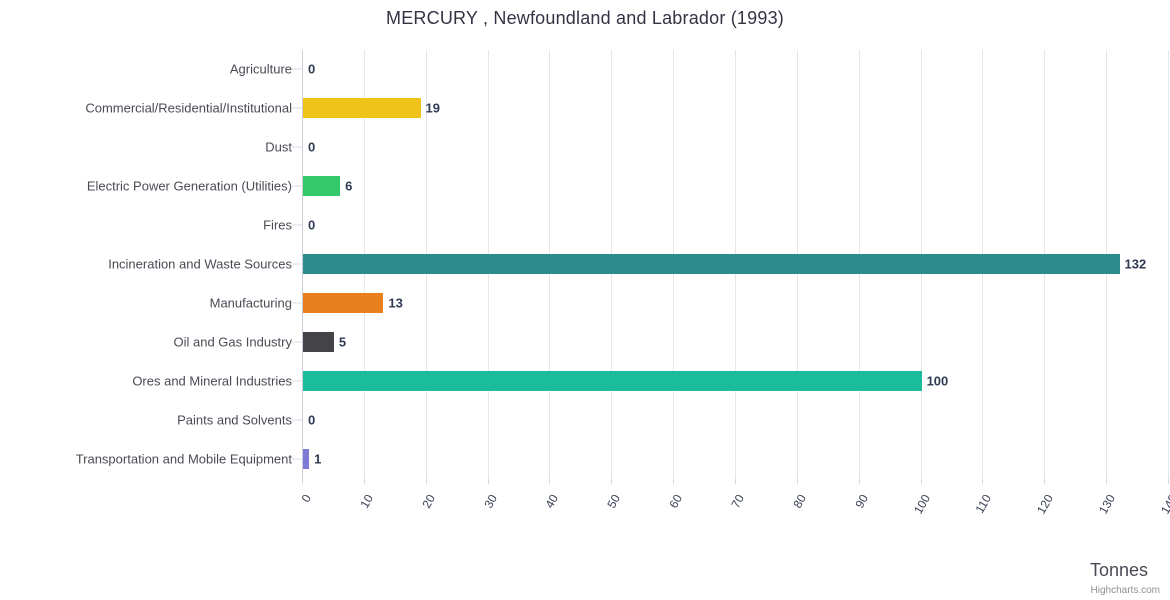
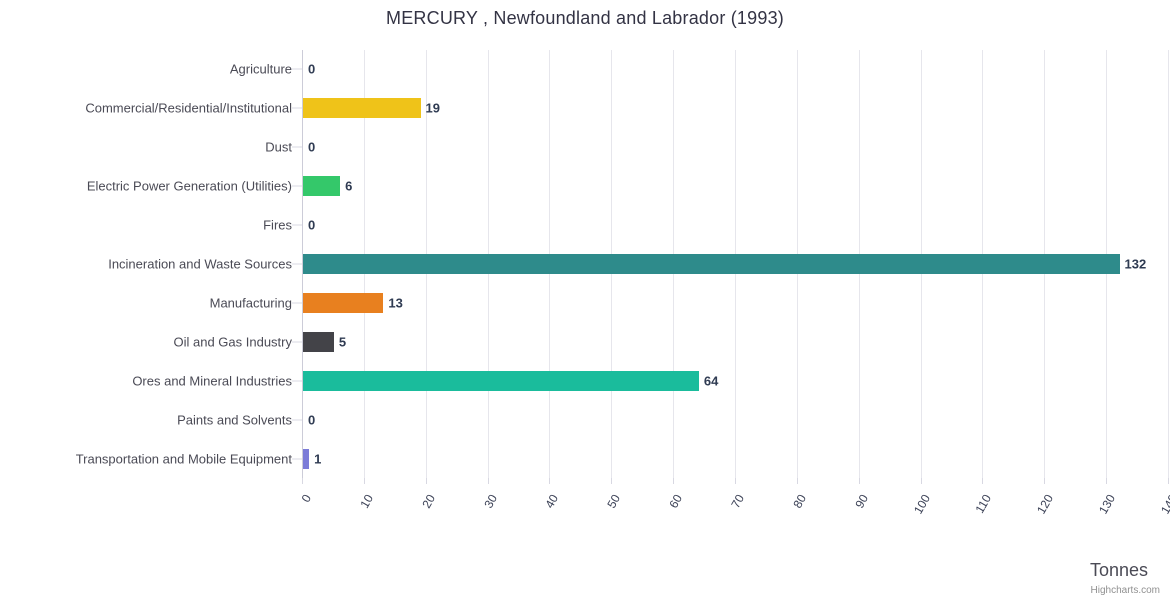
Ores and Mineral Industries: 100 -> 64
